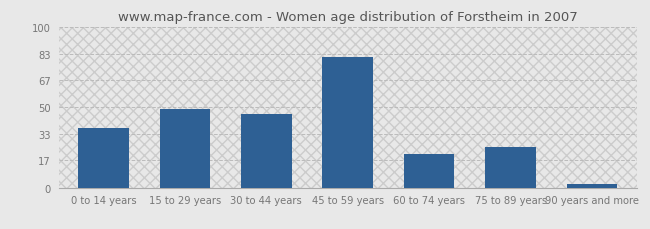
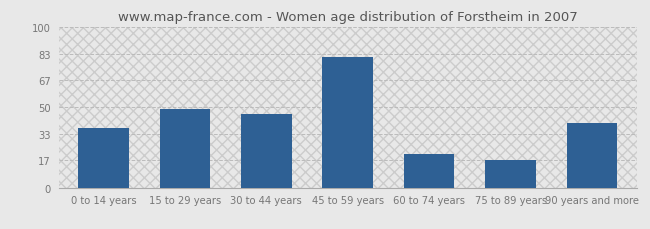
75 to 89 years: 25 -> 17
90 years and more: 2 -> 40
